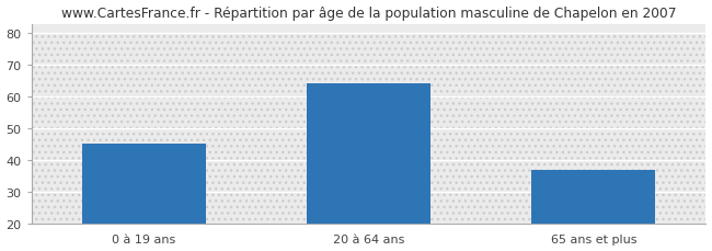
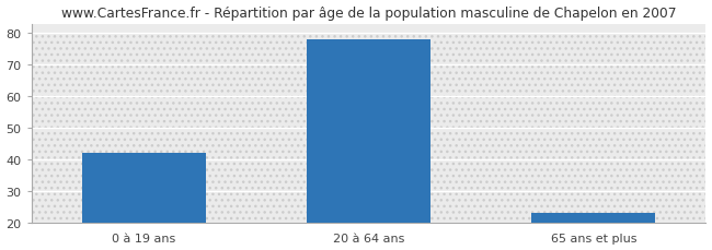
0 à 19 ans: 45 -> 42
20 à 64 ans: 64 -> 78
65 ans et plus: 37 -> 23
